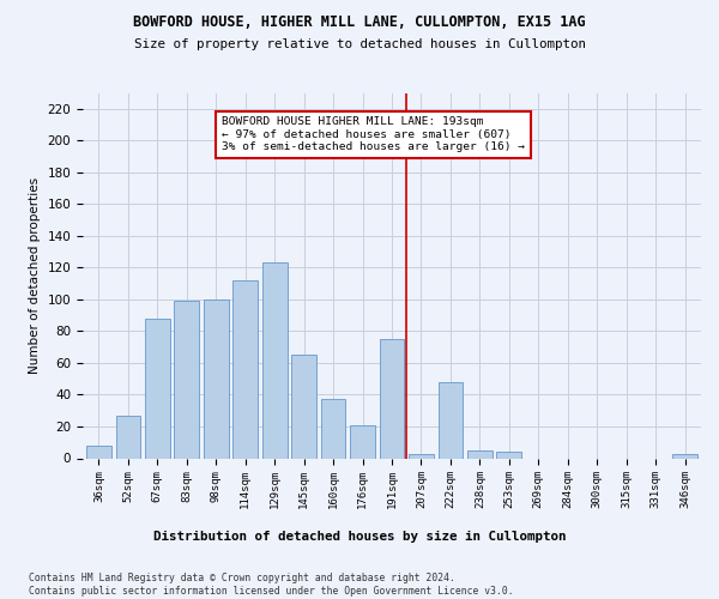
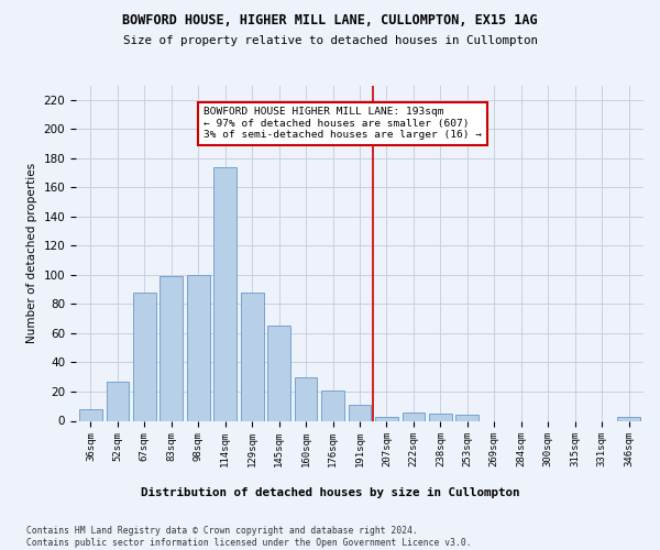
114sqm: 112 -> 174
129sqm: 123 -> 88
160sqm: 37 -> 30
191sqm: 75 -> 11
222sqm: 48 -> 6
